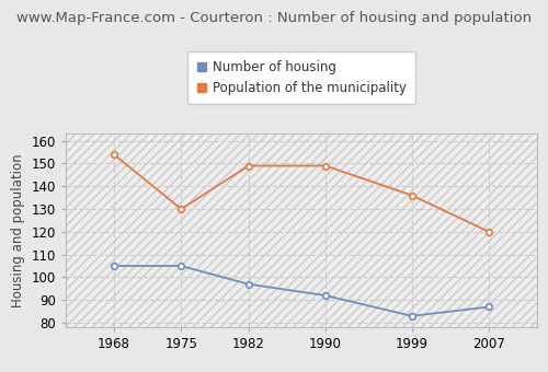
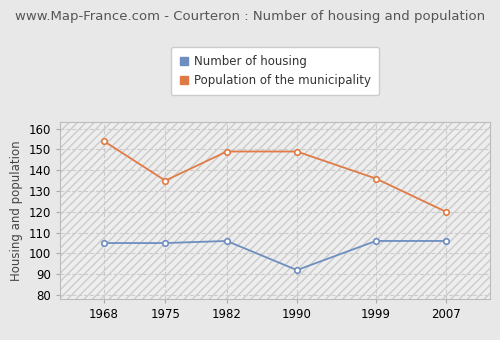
Population of the municipality/1975: 130 -> 135
Number of housing/1982: 97 -> 106
Number of housing/1999: 83 -> 106
Number of housing/2007: 87 -> 106
